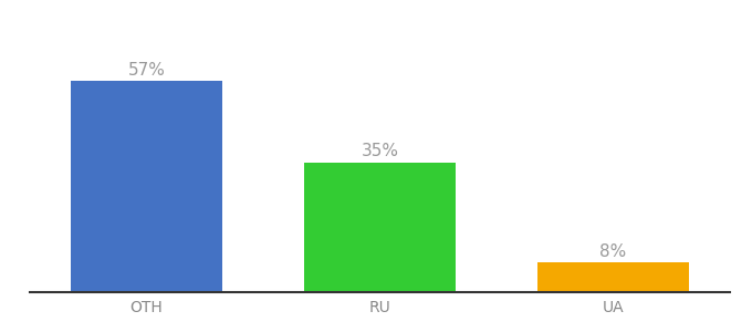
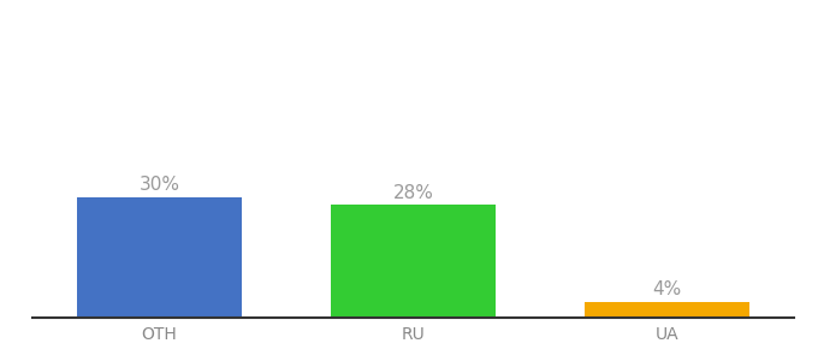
OTH: 57% -> 30%
RU: 35% -> 28%
UA: 8% -> 4%
